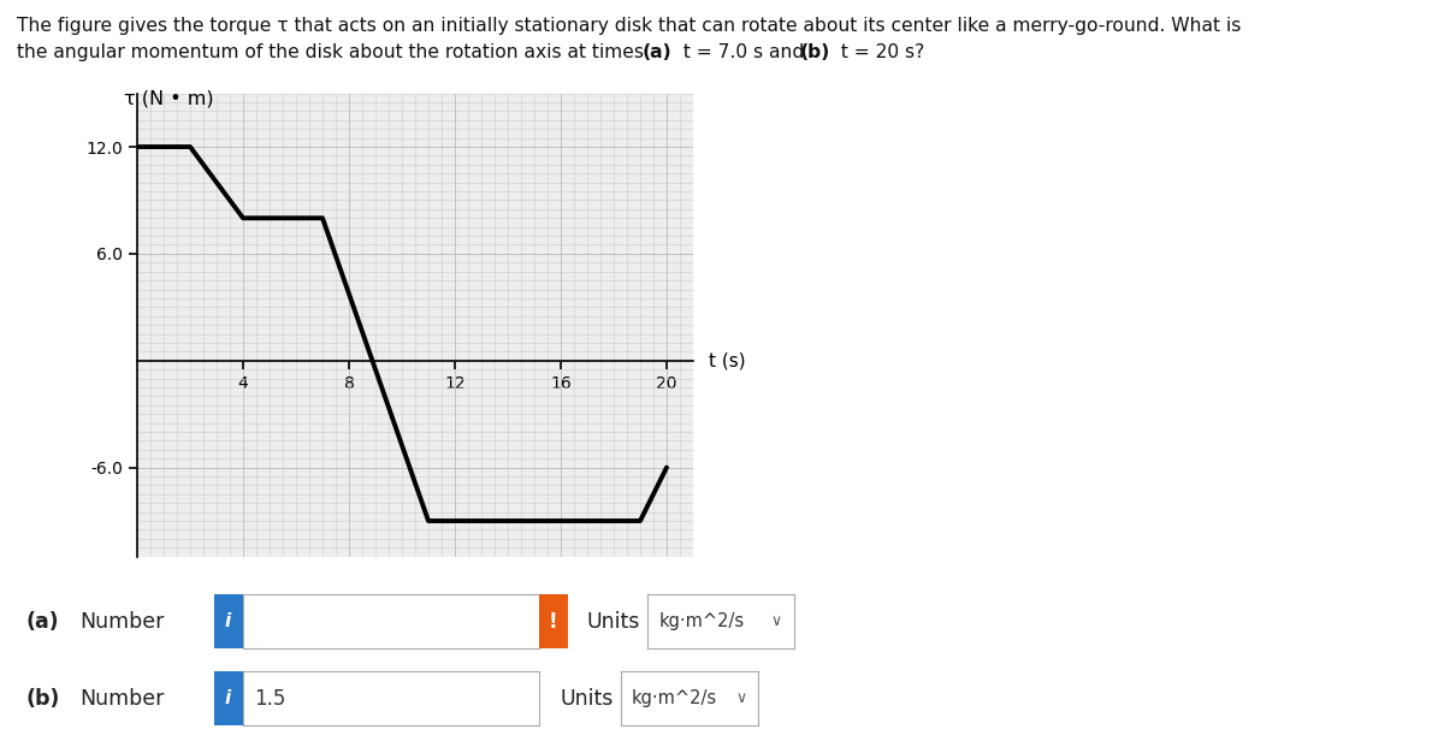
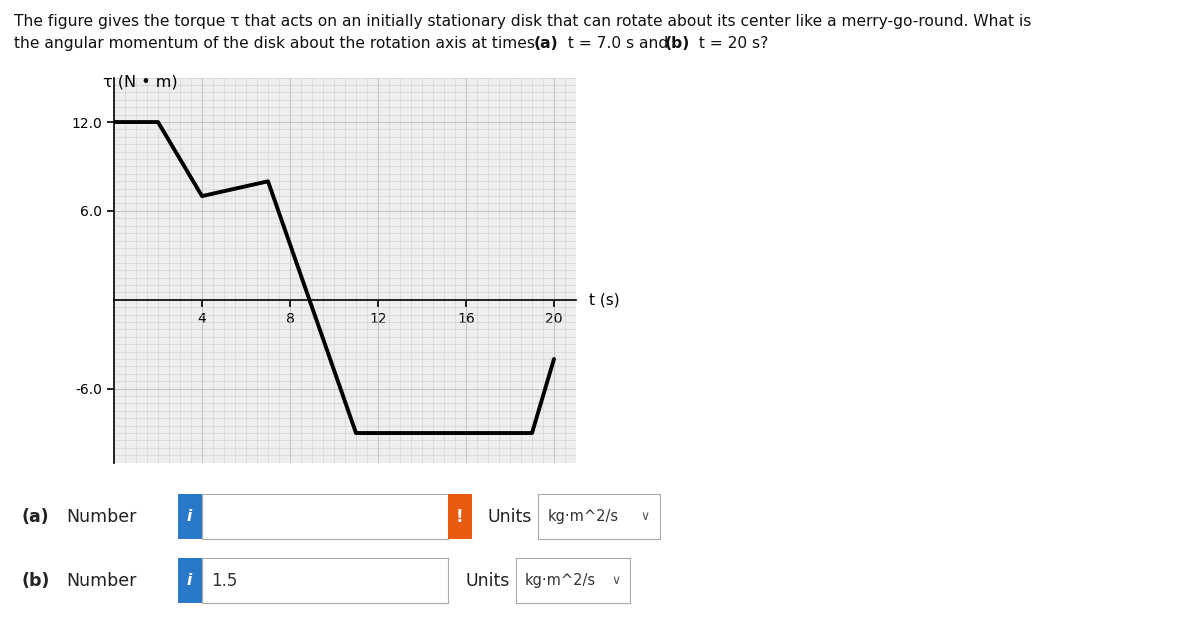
4: 8 -> 7
20: -6 -> -4
